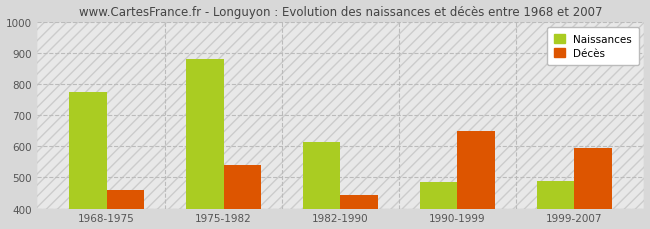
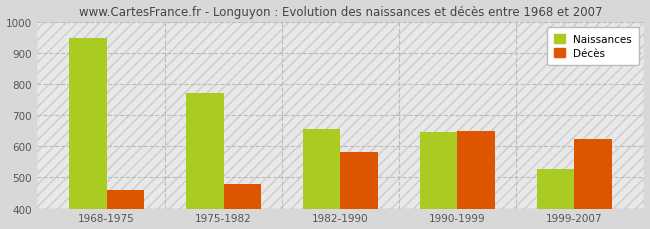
Naissances/1968-1975: 775 -> 948
Naissances/1975-1982: 880 -> 770
Décès/1975-1982: 540 -> 480
Naissances/1982-1990: 615 -> 655
Décès/1982-1990: 445 -> 580
Naissances/1990-1999: 485 -> 645
Naissances/1999-2007: 490 -> 528
Décès/1999-2007: 595 -> 622
